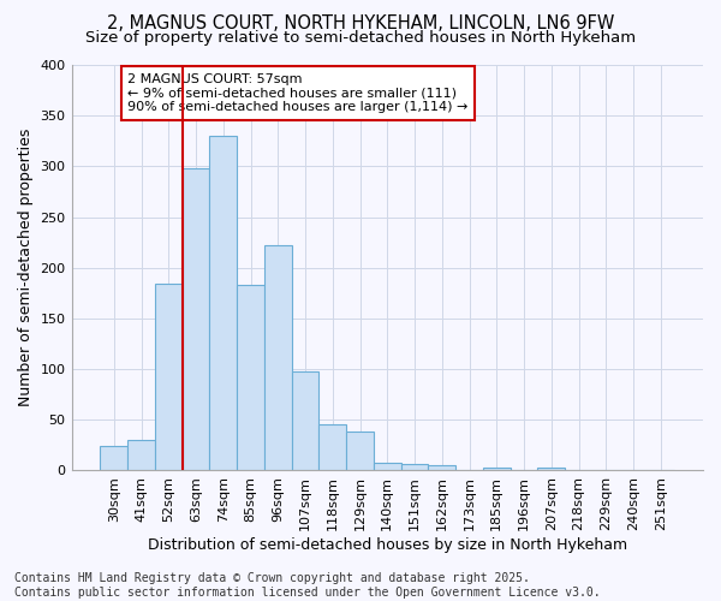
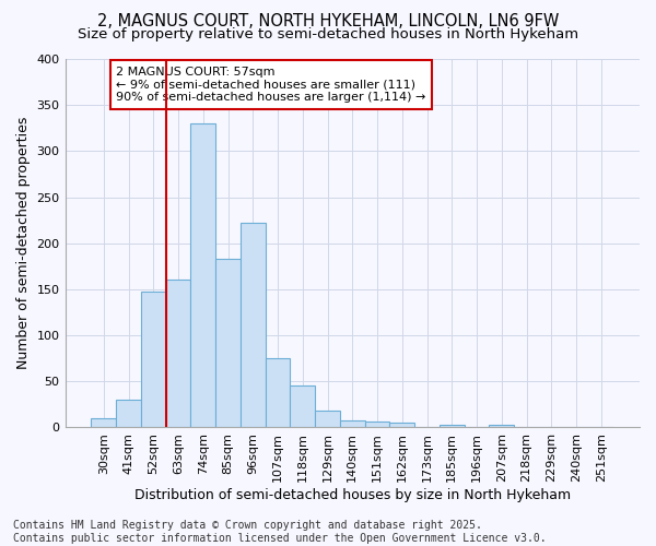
30sqm: 24 -> 10
52sqm: 184 -> 148
63sqm: 298 -> 160
107sqm: 98 -> 75
129sqm: 38 -> 18
